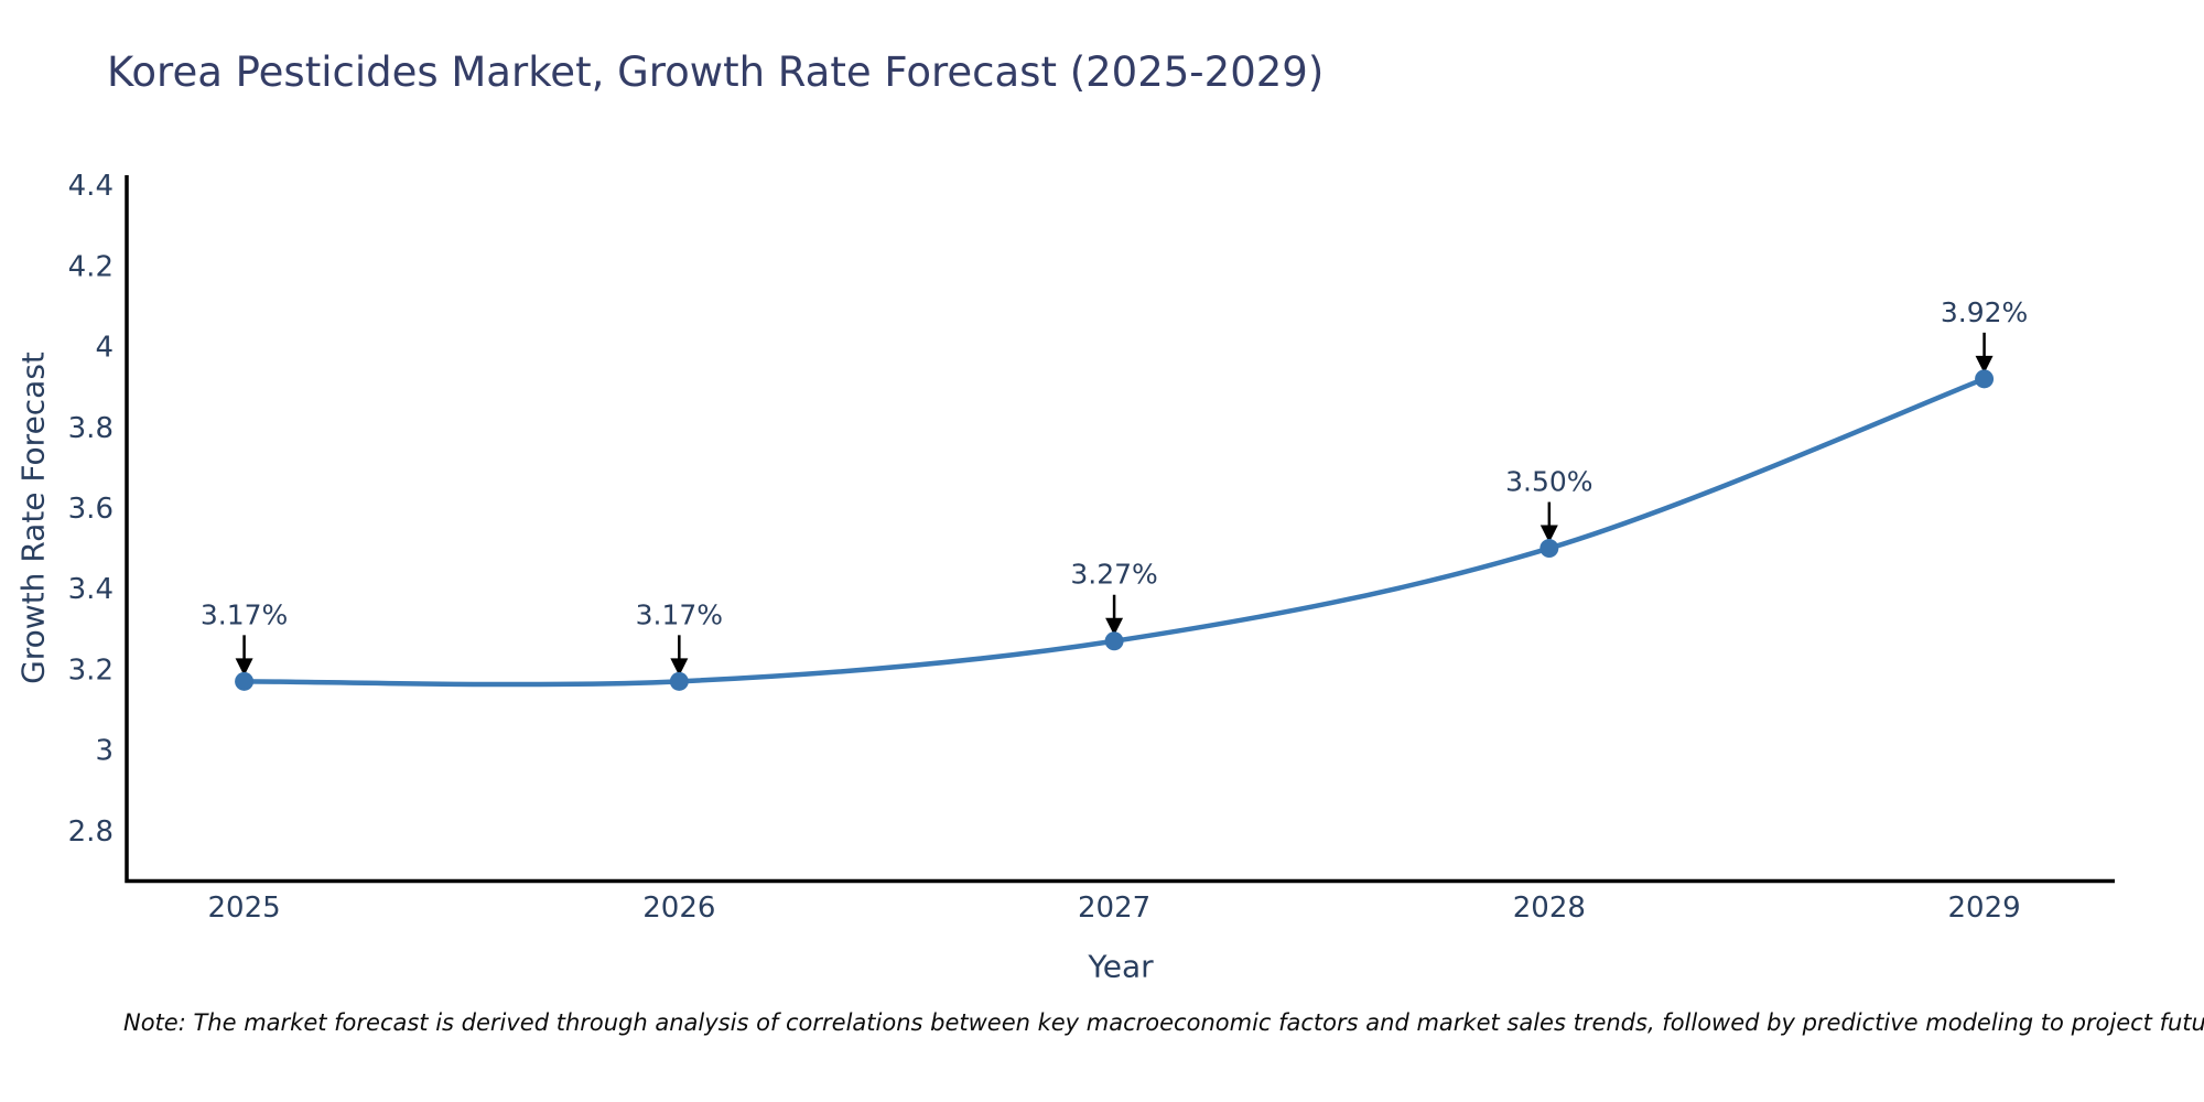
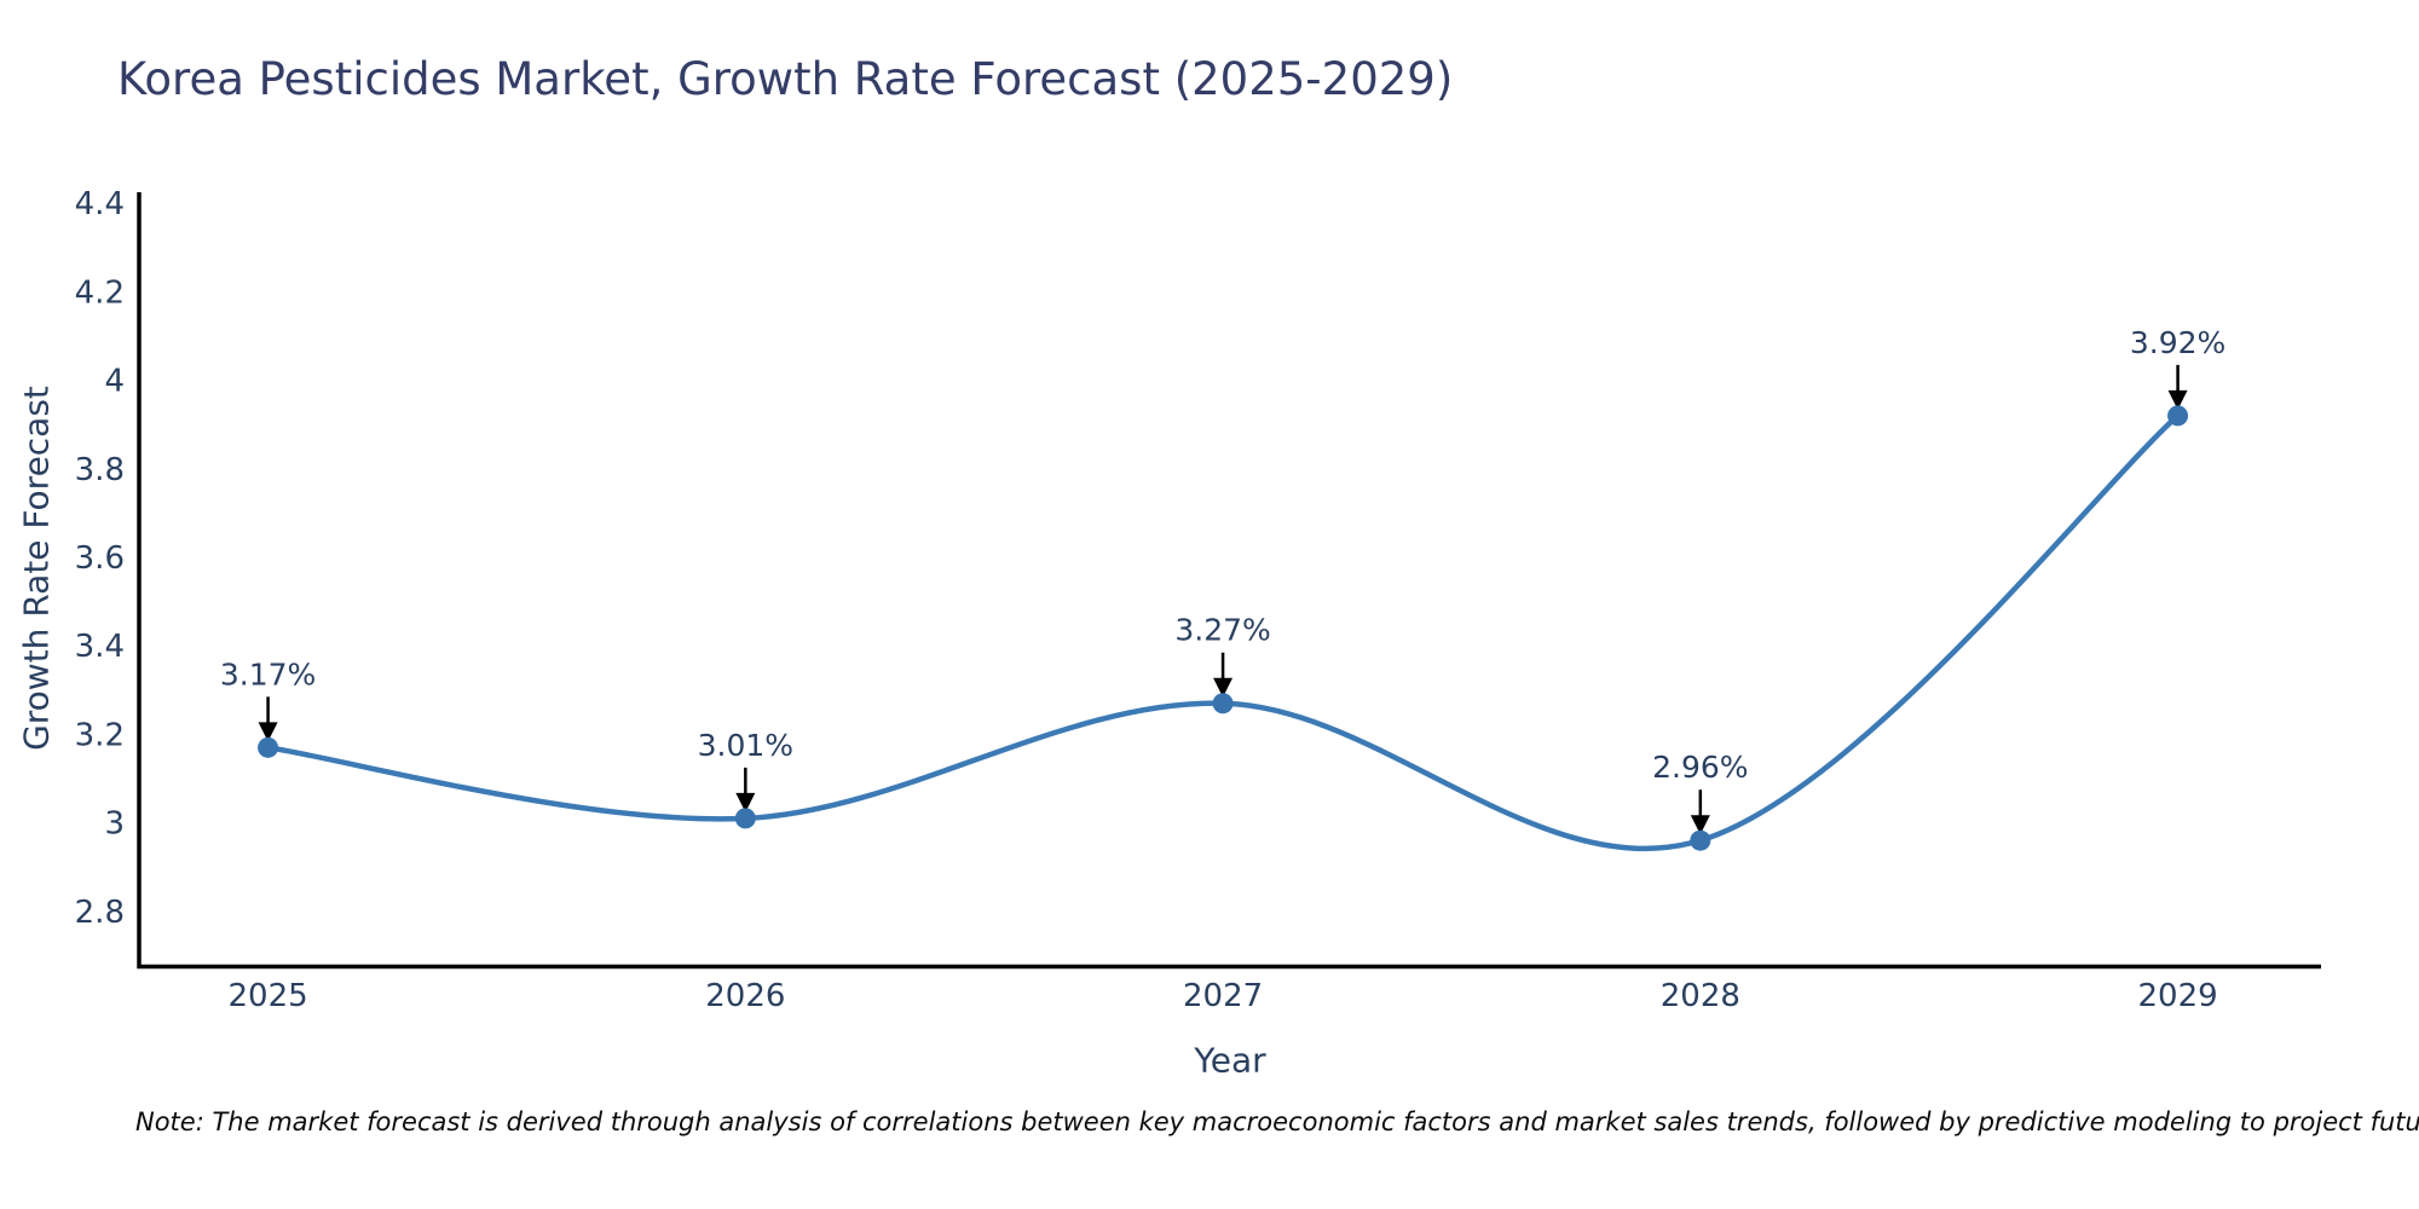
2026: 3.17% -> 3.01%
2028: 3.50% -> 2.96%
